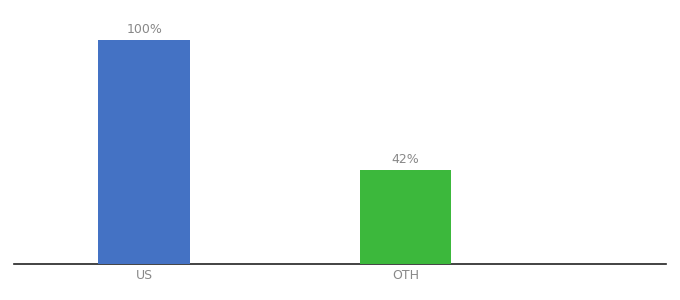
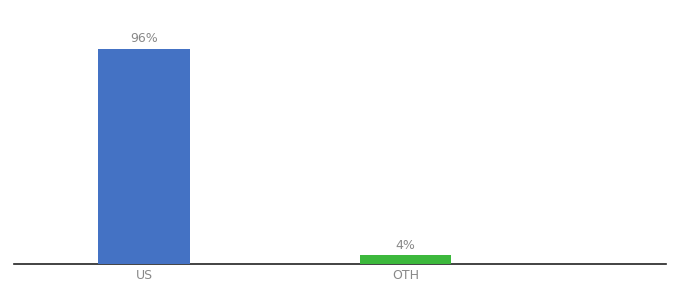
US: 100% -> 96%
OTH: 42% -> 4%
